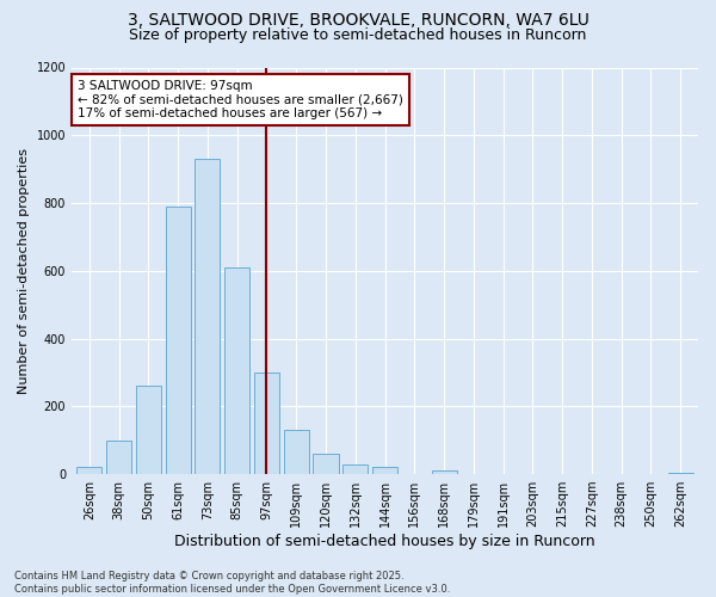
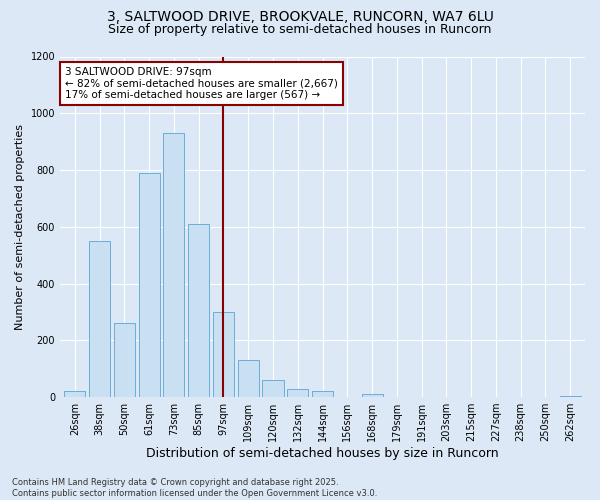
38sqm: 100 -> 550
